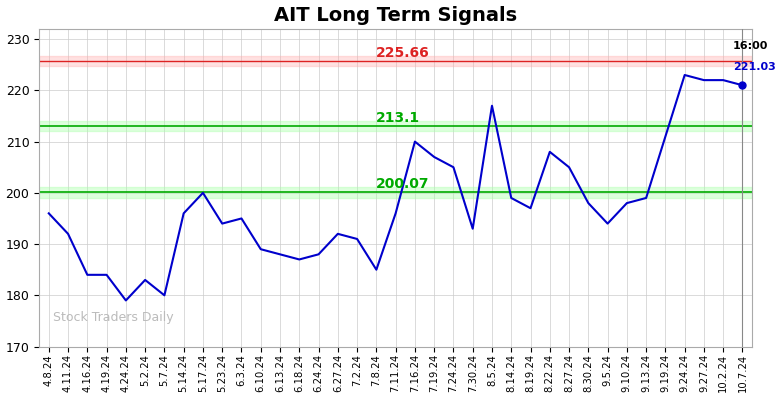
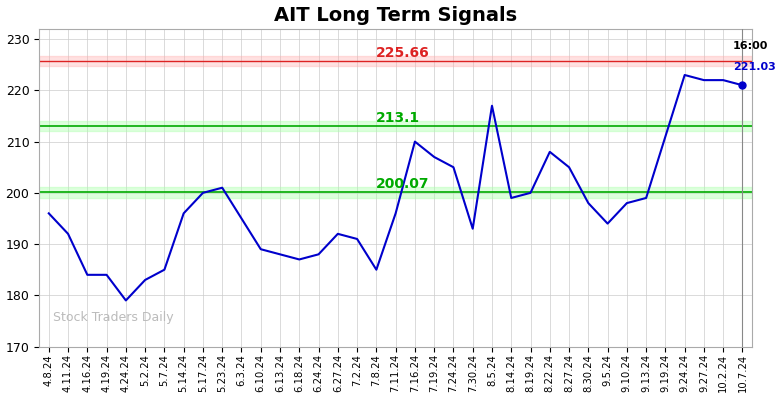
5.7.24: 180 -> 185
5.23.24: 194 -> 201
8.19.24: 197 -> 200
